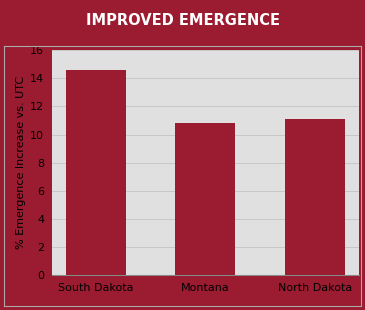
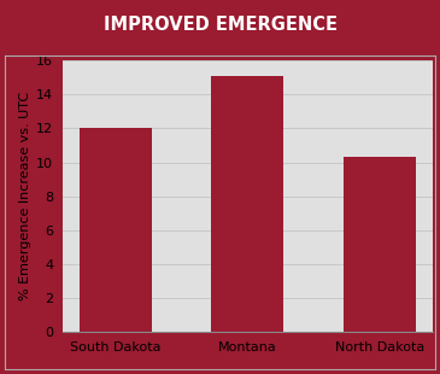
South Dakota: 14.6 -> 12.0
Montana: 10.8 -> 15.1
North Dakota: 11.1 -> 10.3
